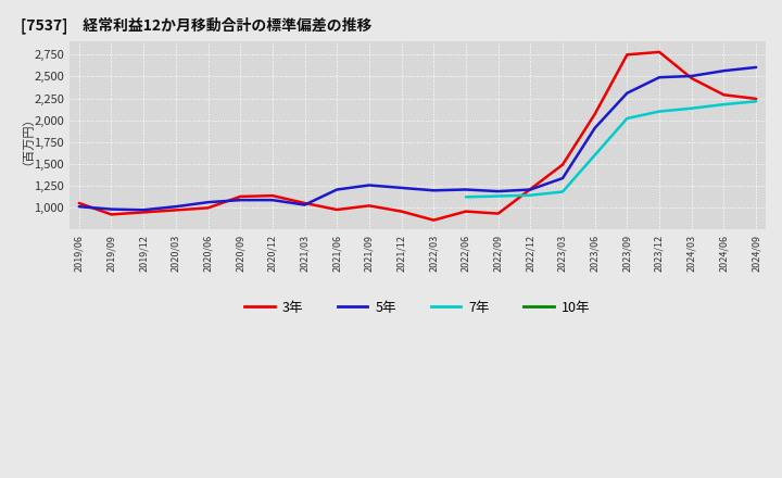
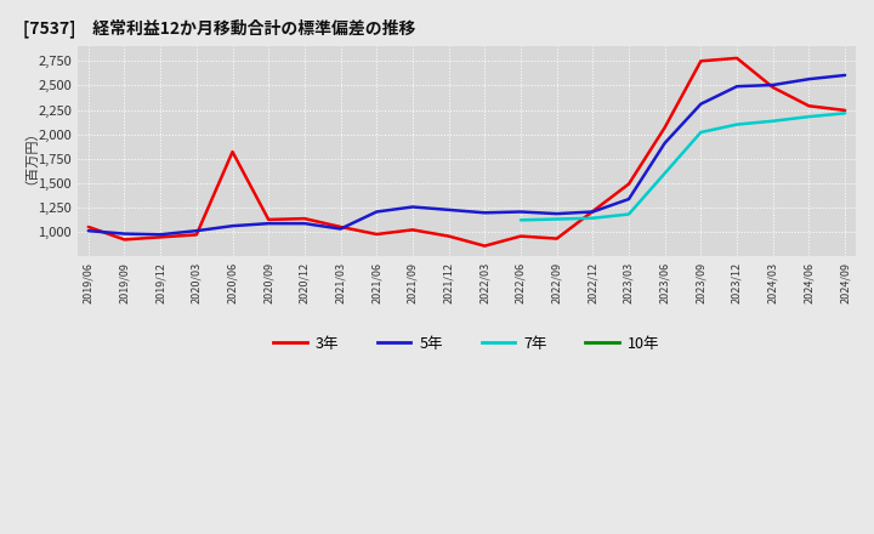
3年/2020/06: 1,000 -> 1,820
